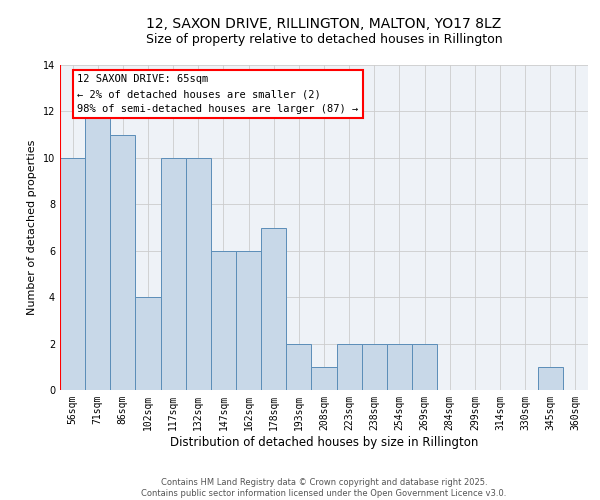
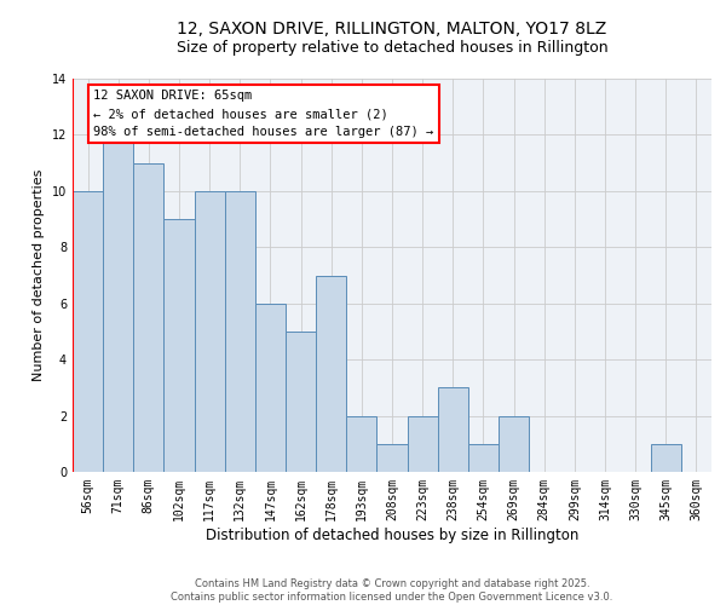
102sqm: 4 -> 9
162sqm: 6 -> 5
238sqm: 2 -> 3
254sqm: 2 -> 1
